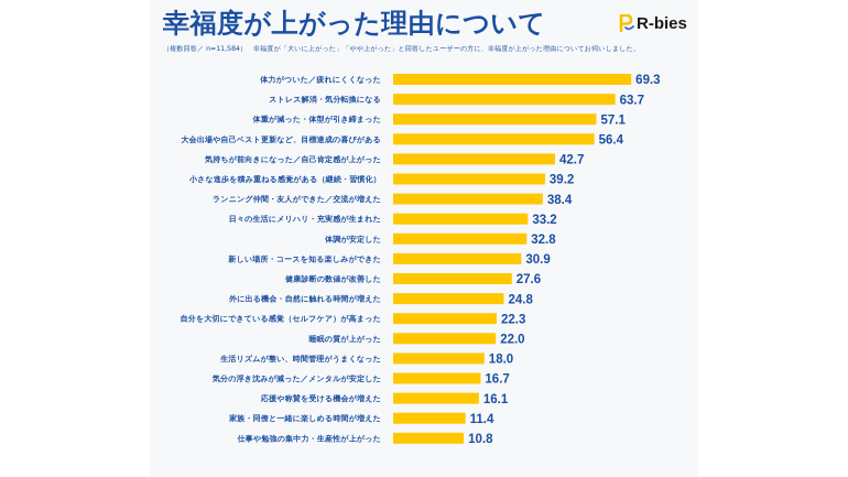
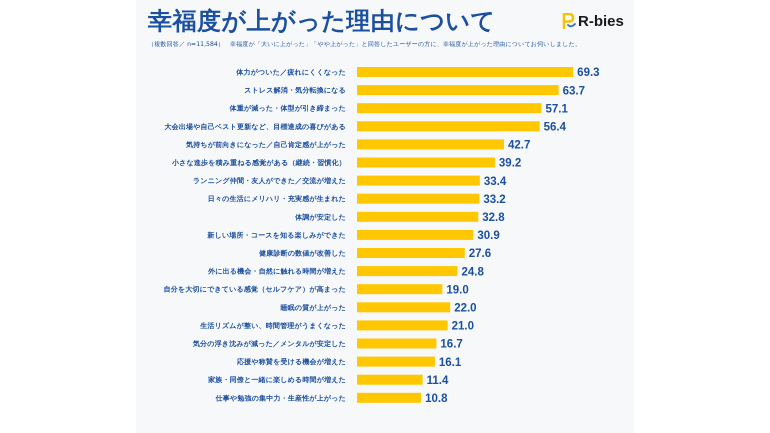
ランニング仲間・友人ができた／交流が増えた: 38.4 -> 33.4
自分を大切にできている感覚（セルフケア）が高まった: 22.3 -> 19.0
生活リズムが整い、時間管理がうまくなった: 18.0 -> 21.0
